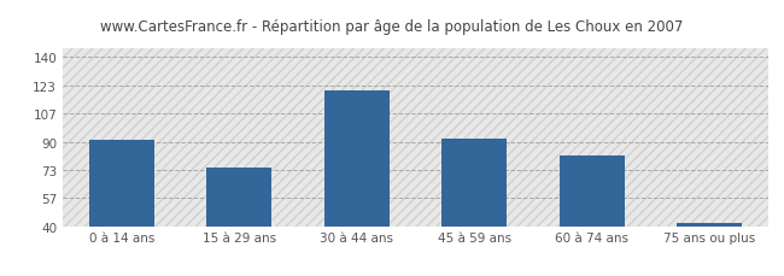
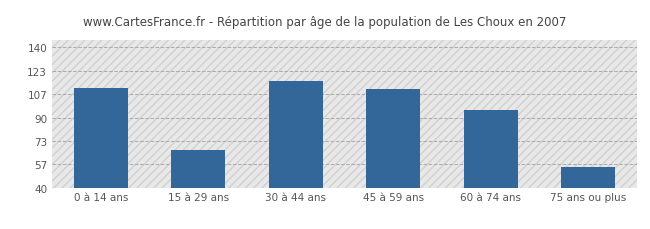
0 à 14 ans: 91 -> 111
15 à 29 ans: 75 -> 67
30 à 44 ans: 120 -> 116
45 à 59 ans: 92 -> 110
60 à 74 ans: 82 -> 95
75 ans ou plus: 42 -> 55
